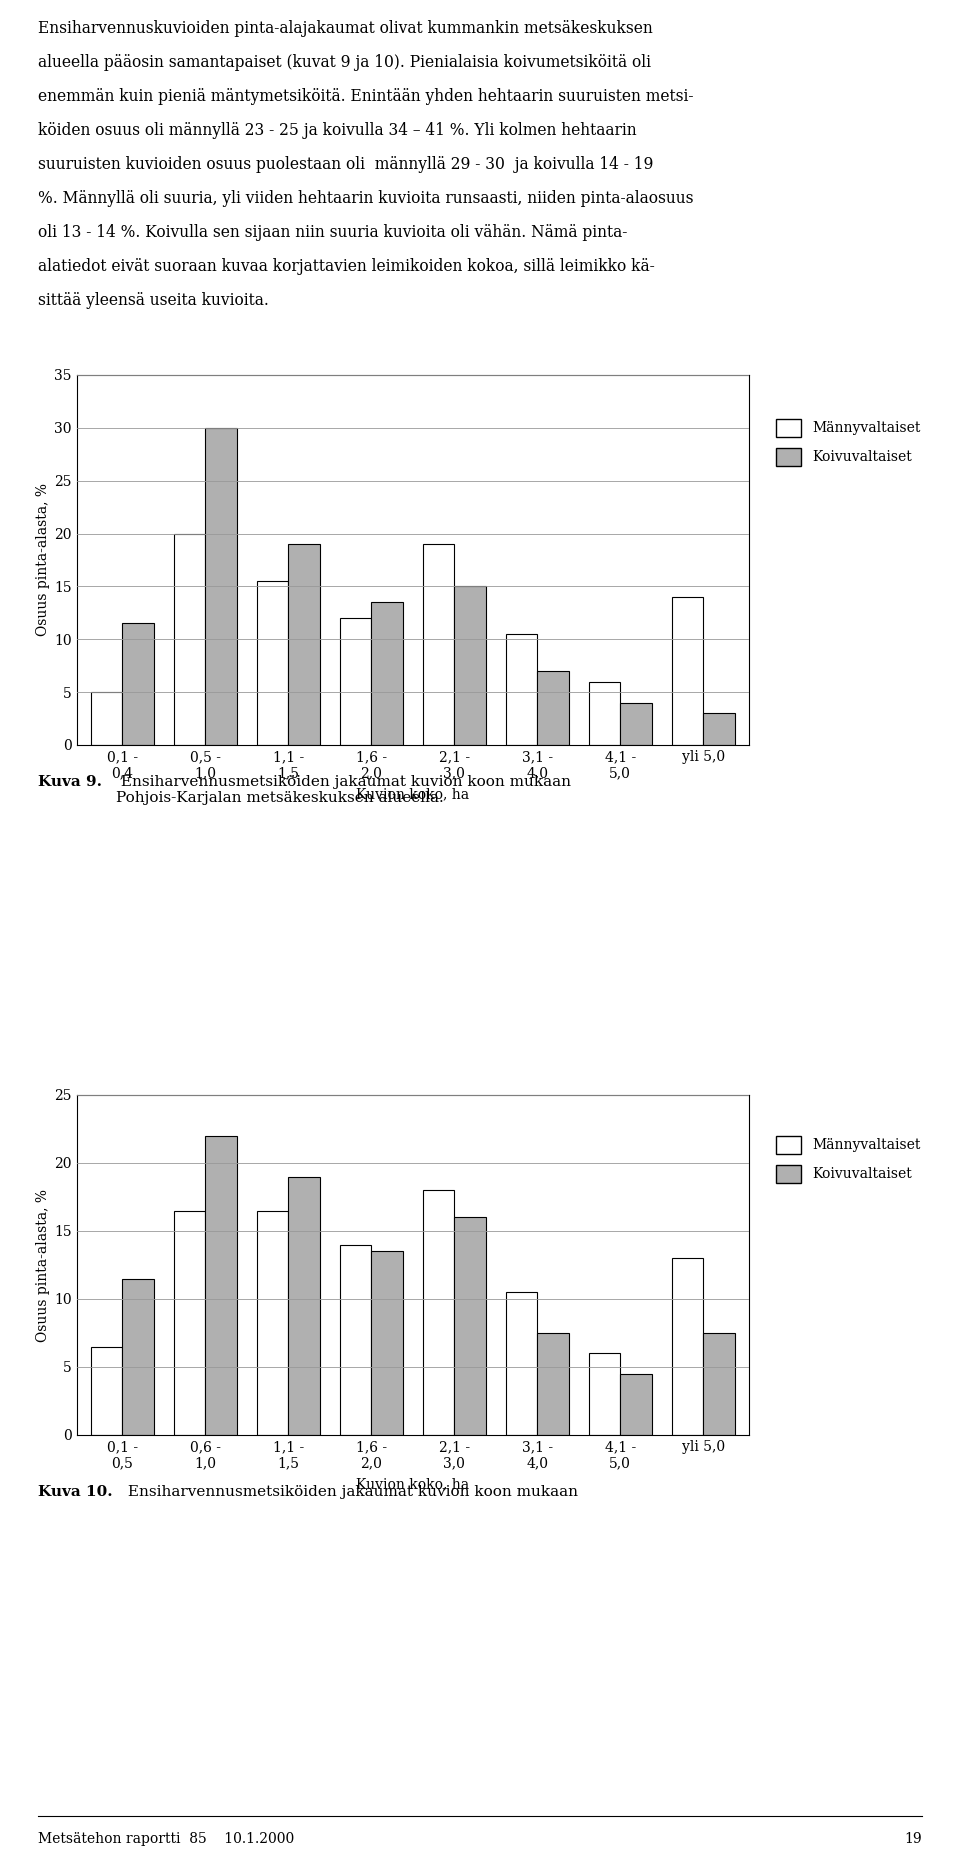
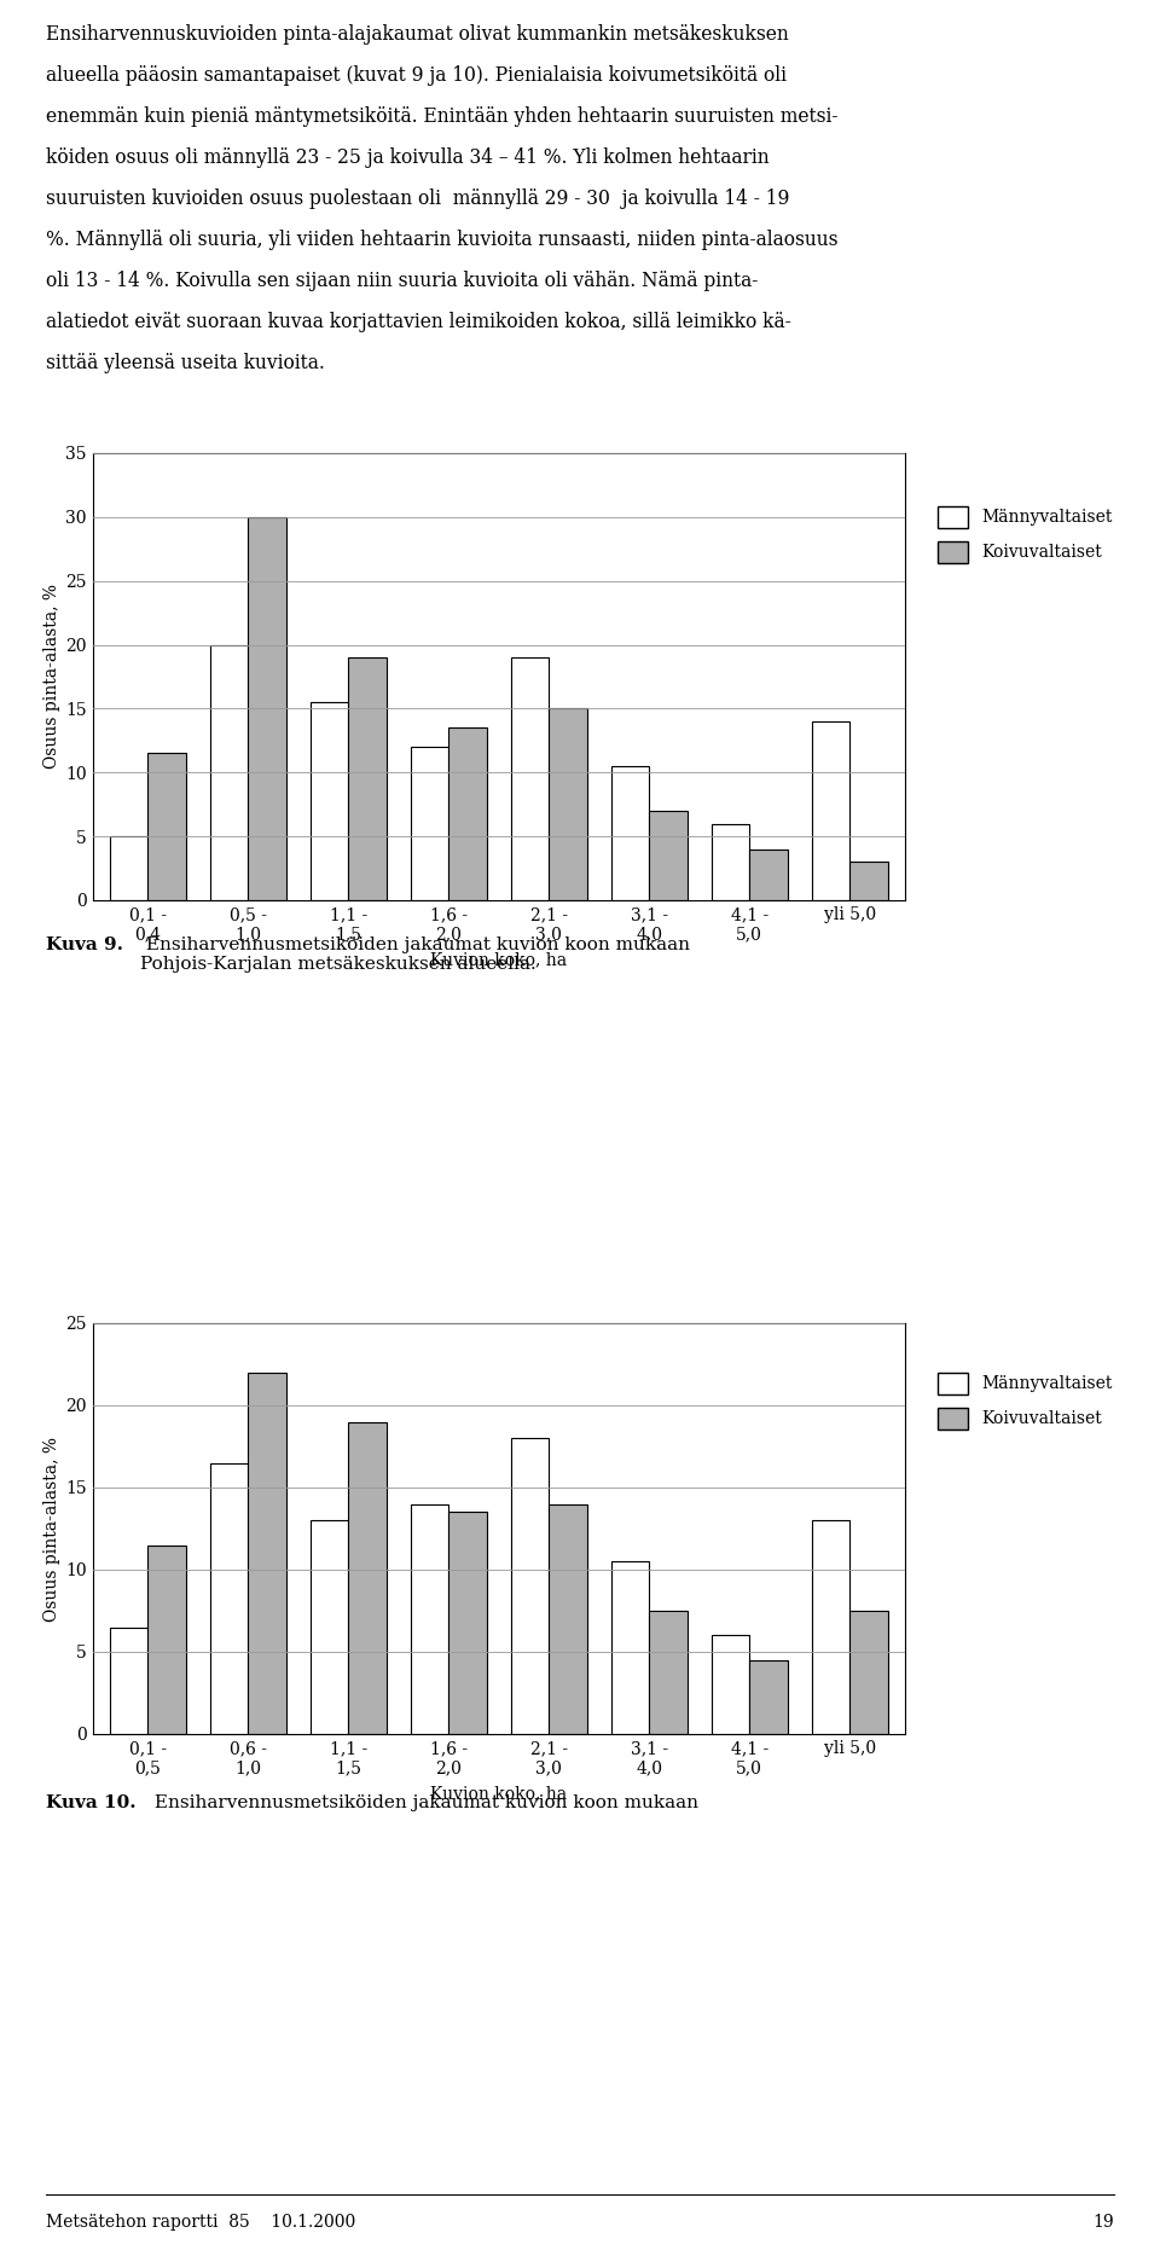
Männyvaltaiset/1,1 - 1,5: 16.5 -> 13.0
Koivuvaltaiset/2,1 - 3,0: 16.0 -> 14.0
